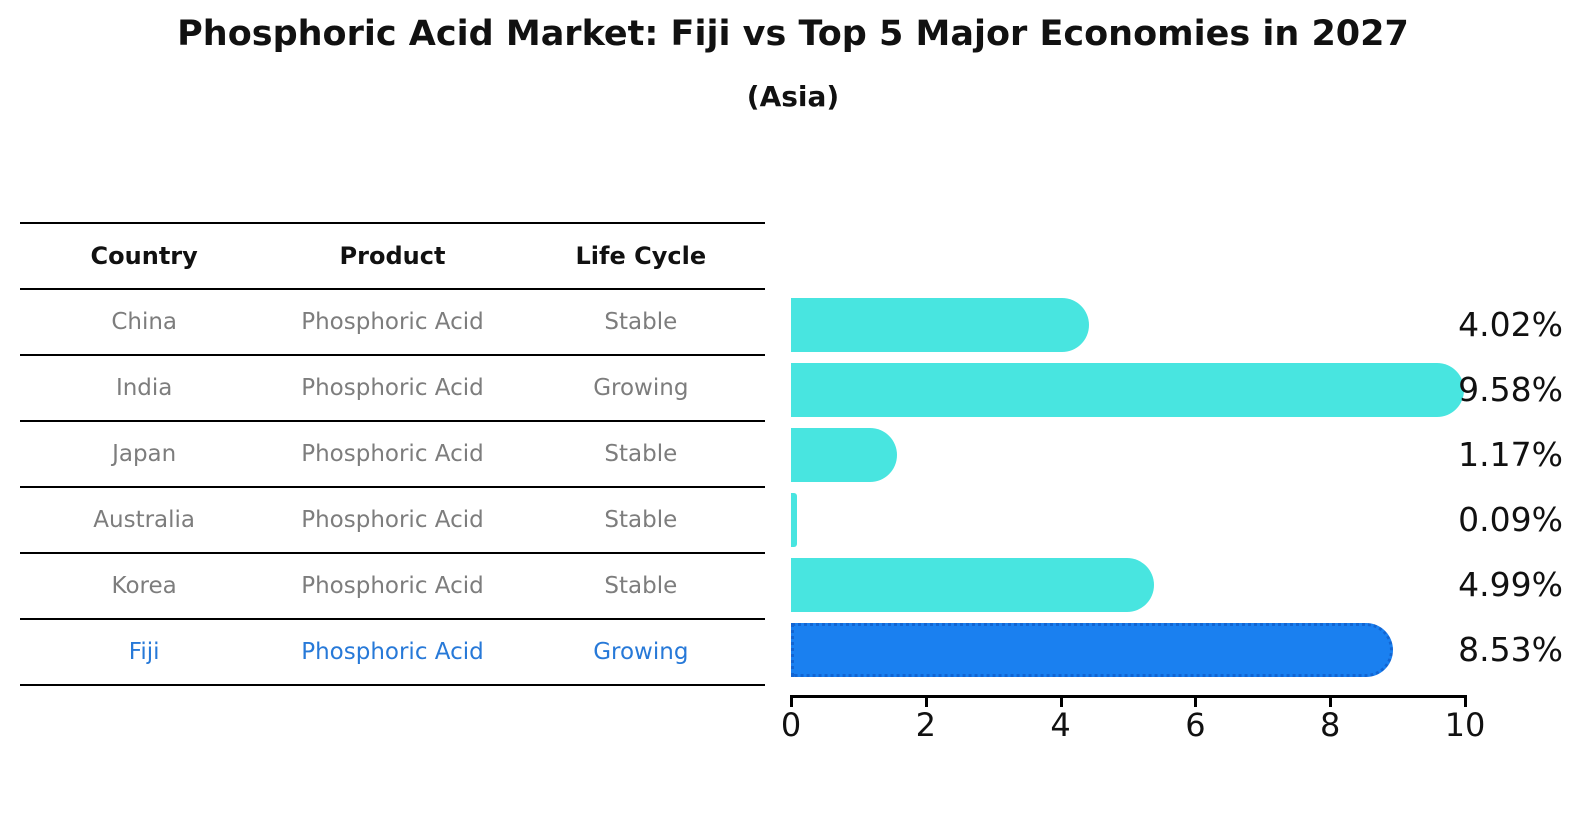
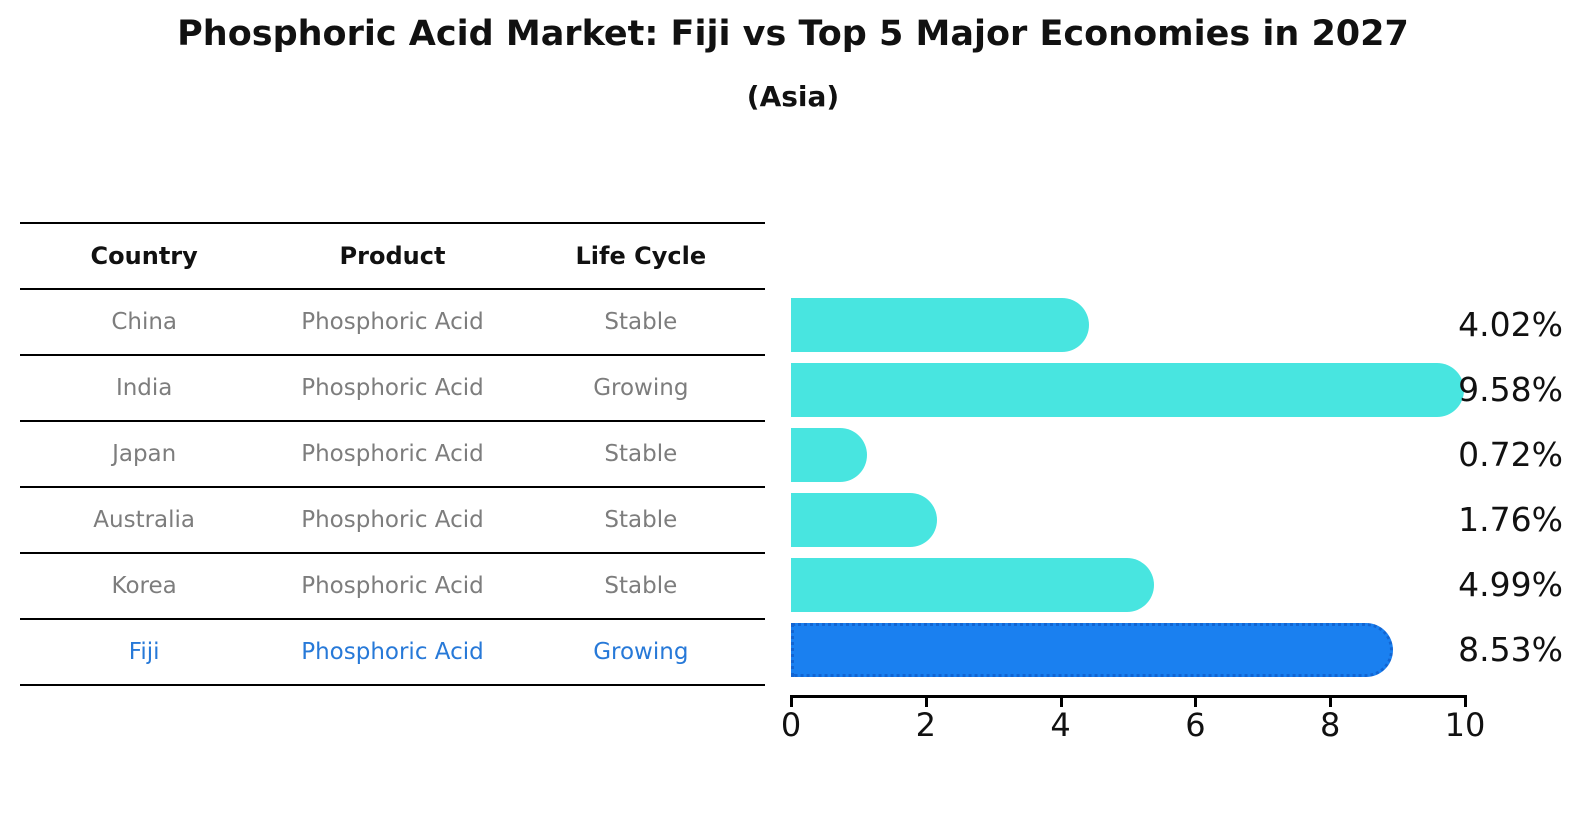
Japan: 1.17% -> 0.72%
Australia: 0.09% -> 1.76%
